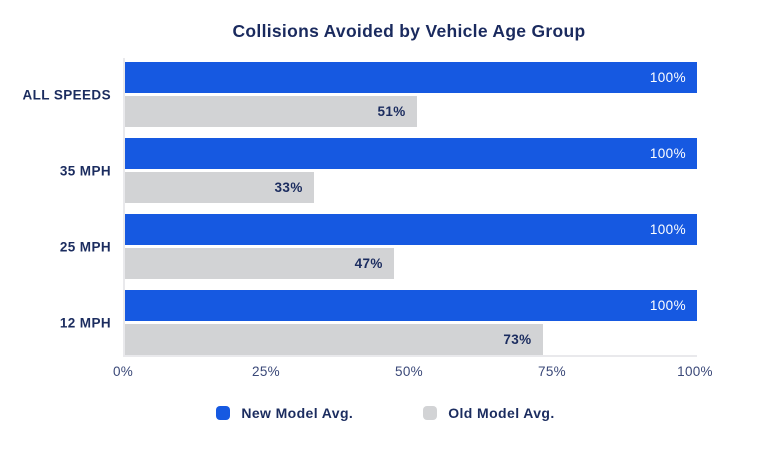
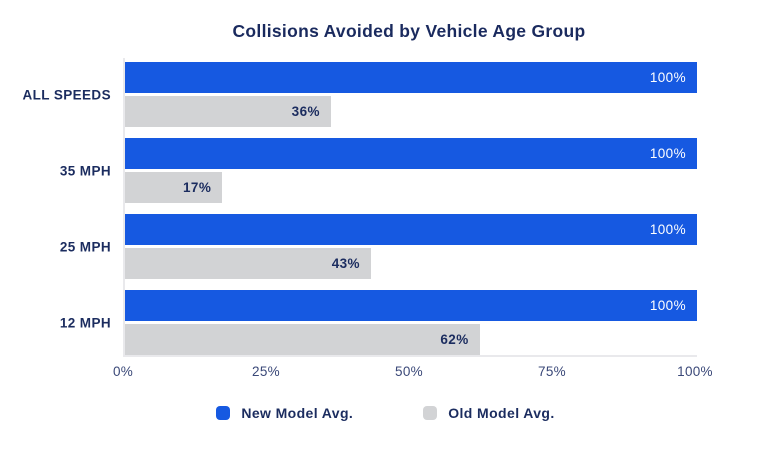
Old Model Avg./ALL SPEEDS: 51% -> 36%
Old Model Avg./35 MPH: 33% -> 17%
Old Model Avg./25 MPH: 47% -> 43%
Old Model Avg./12 MPH: 73% -> 62%
